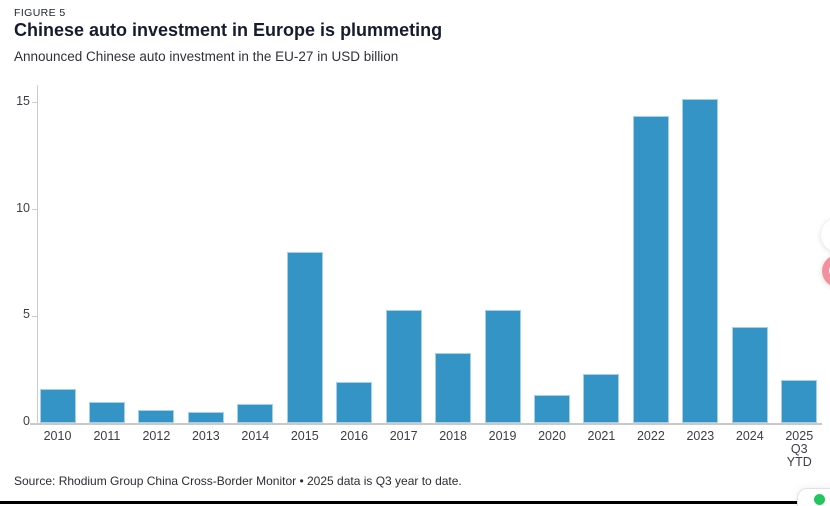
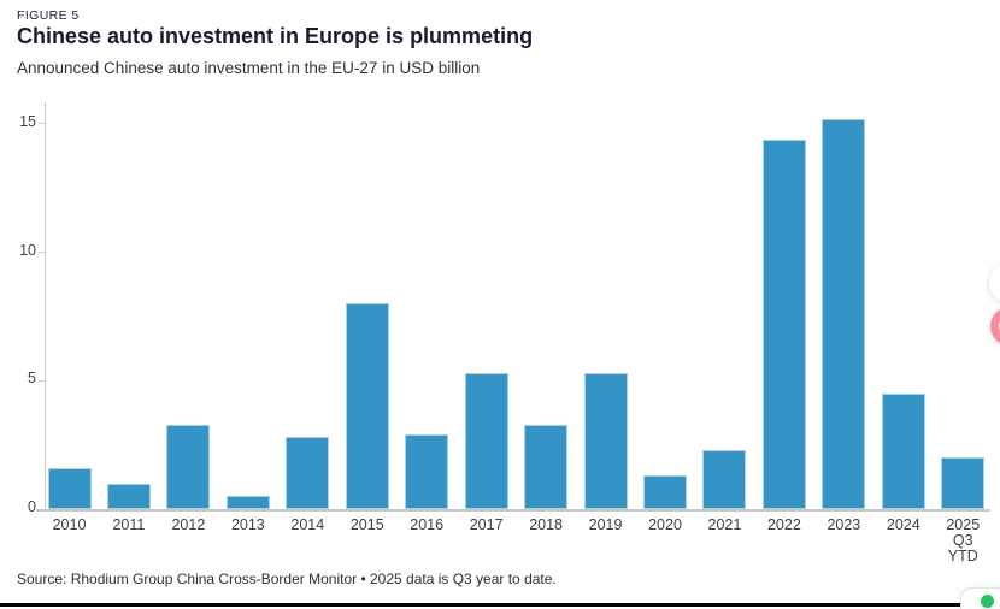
2012: 0.6 -> 3.3
2014: 0.9 -> 2.8
2016: 1.9 -> 2.9
